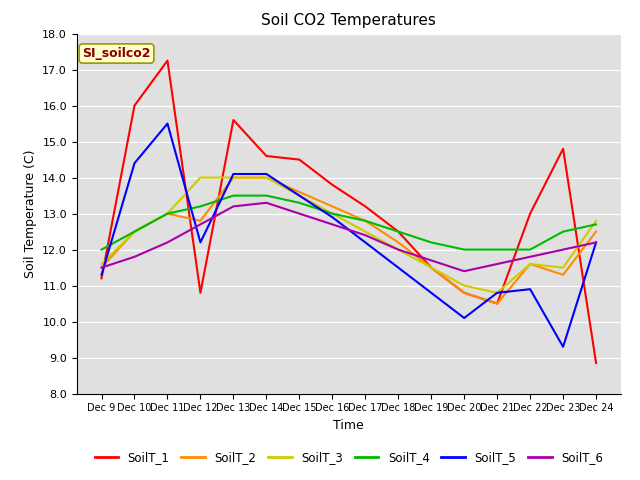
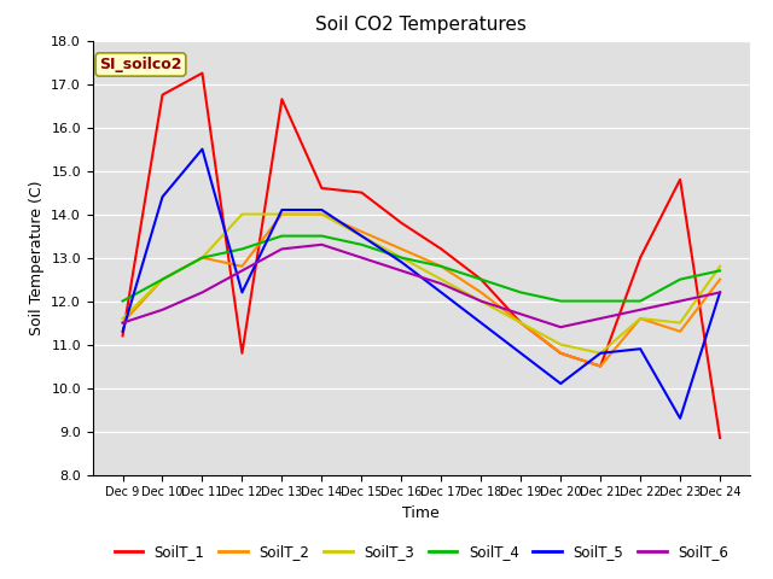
SoilT_1/Dec 10: 16.00 -> 16.75
SoilT_1/Dec 13: 15.60 -> 16.65
